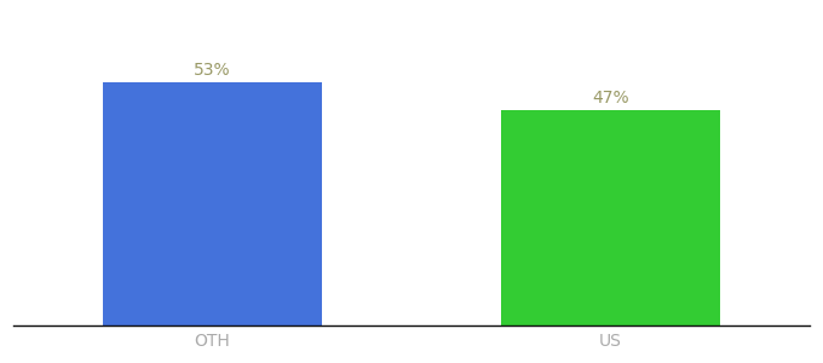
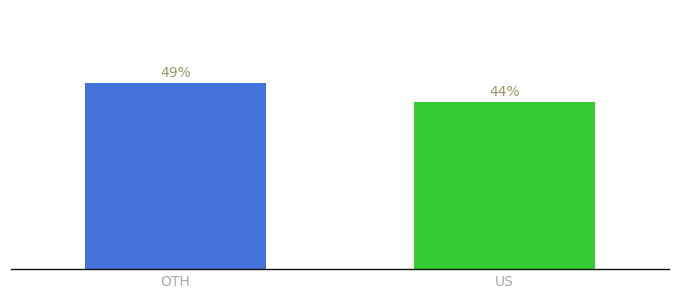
OTH: 53% -> 49%
US: 47% -> 44%
